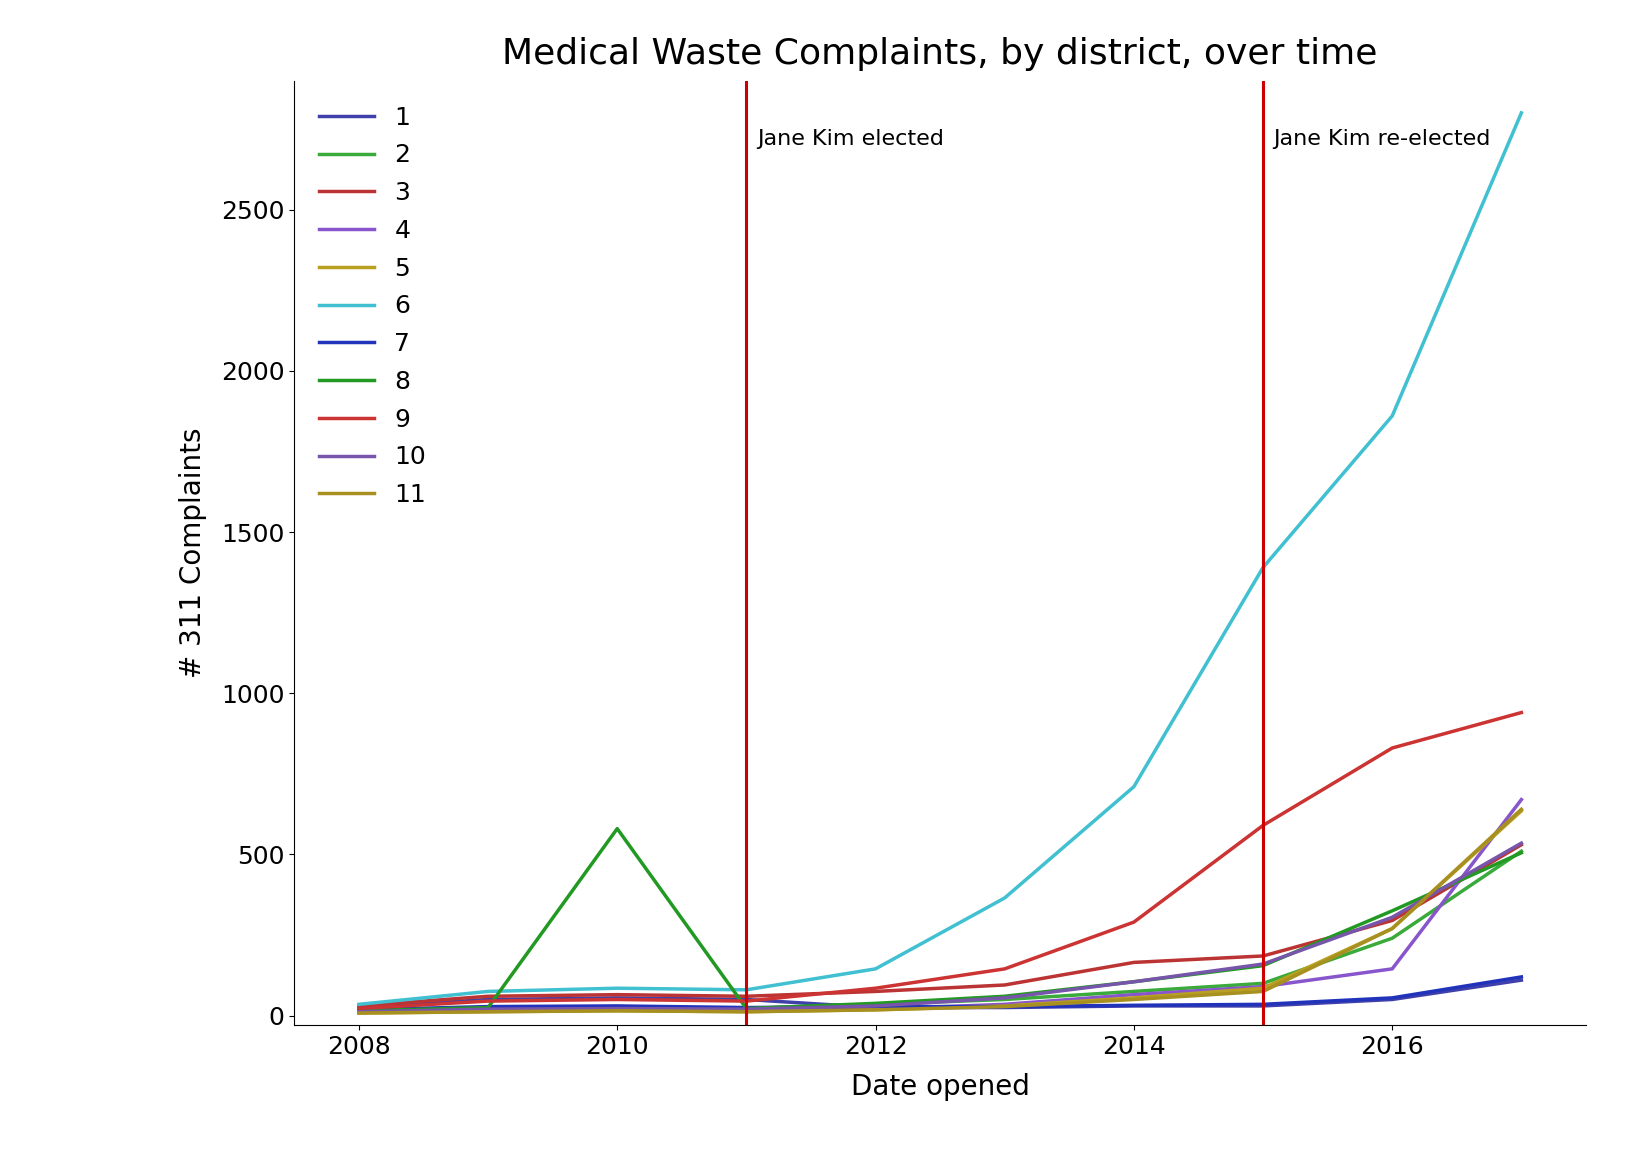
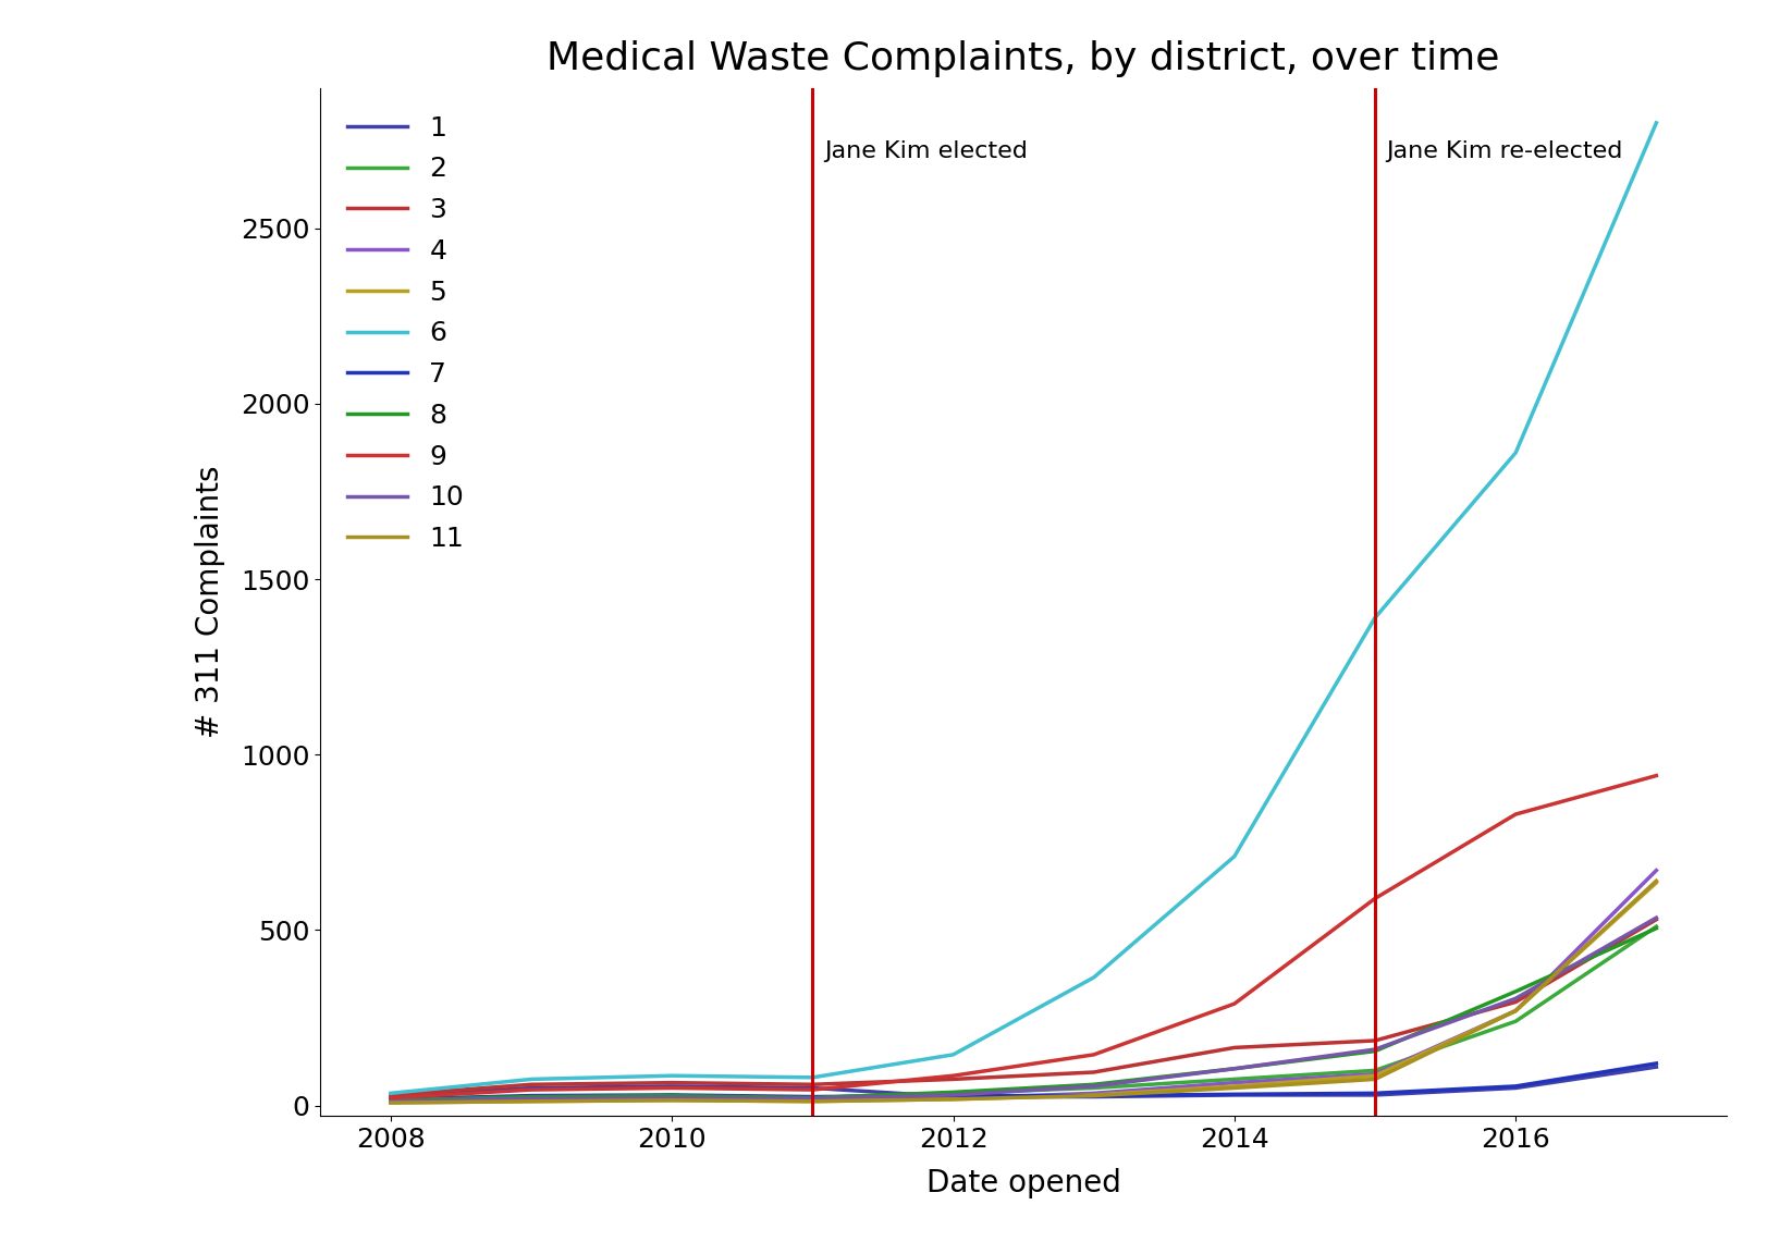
8/2010: 580 -> 28
4/2016: 145 -> 270
